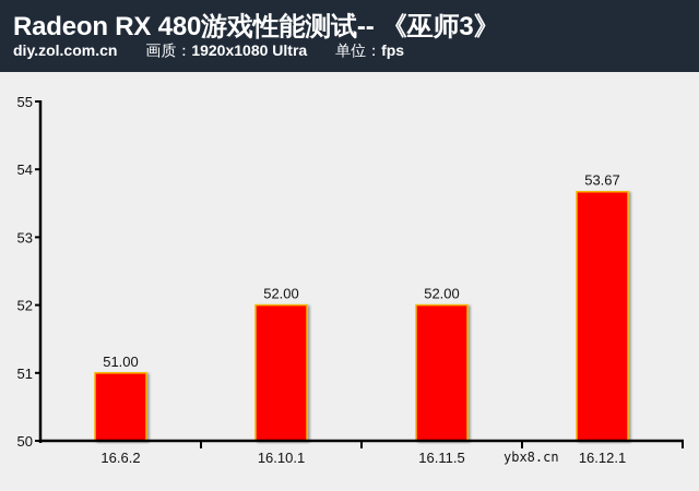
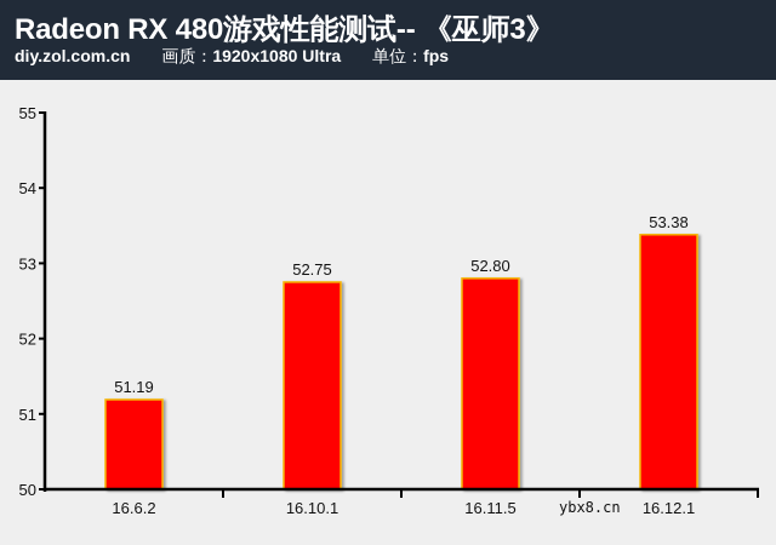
16.6.2: 51.00 -> 51.19
16.10.1: 52.00 -> 52.75
16.11.5: 52.00 -> 52.80
16.12.1: 53.67 -> 53.38
